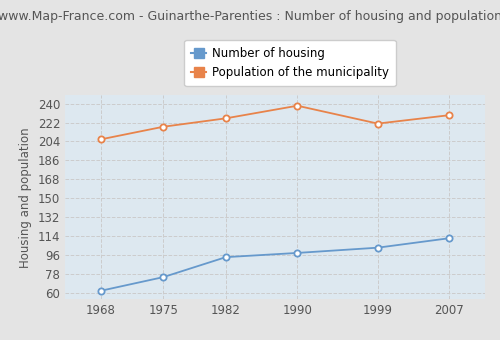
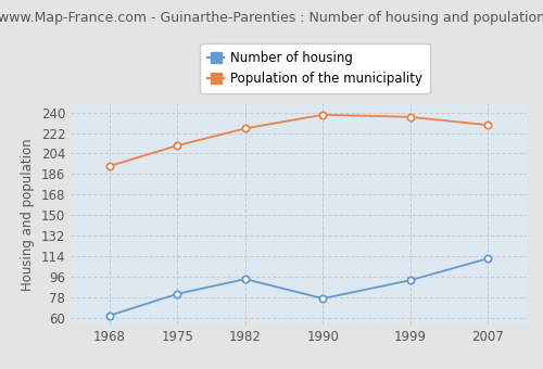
Population of the municipality/1968: 206 -> 193
Number of housing/1975: 75 -> 81
Population of the municipality/1975: 218 -> 211
Number of housing/1990: 98 -> 77
Number of housing/1999: 103 -> 93
Population of the municipality/1999: 221 -> 236
